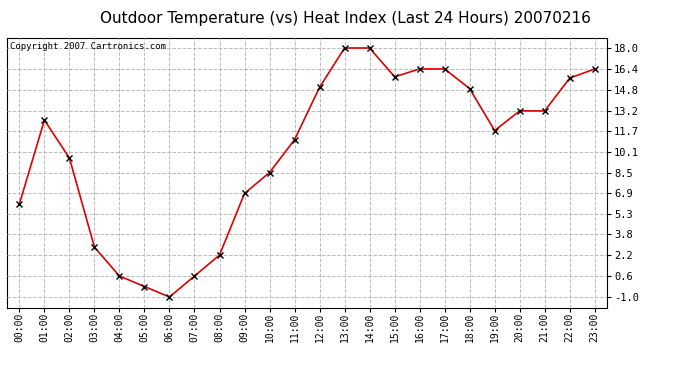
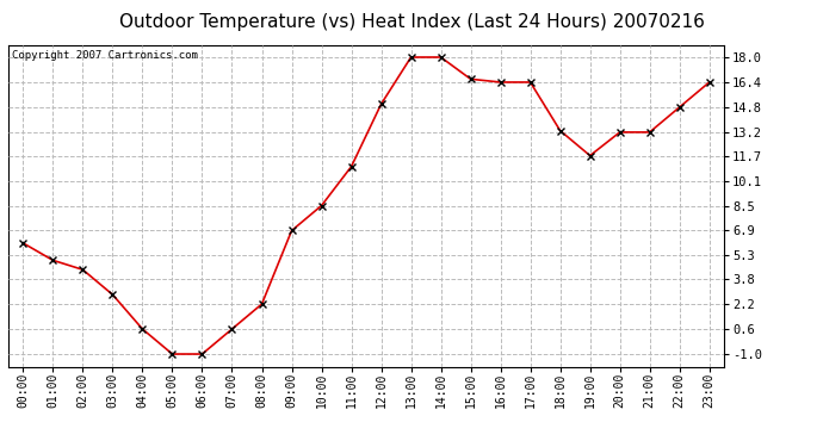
01:00: 12.5 -> 5.0
02:00: 9.6 -> 4.4
05:00: -0.2 -> -1.0
15:00: 15.8 -> 16.6
18:00: 14.9 -> 13.3
22:00: 15.7 -> 14.8
